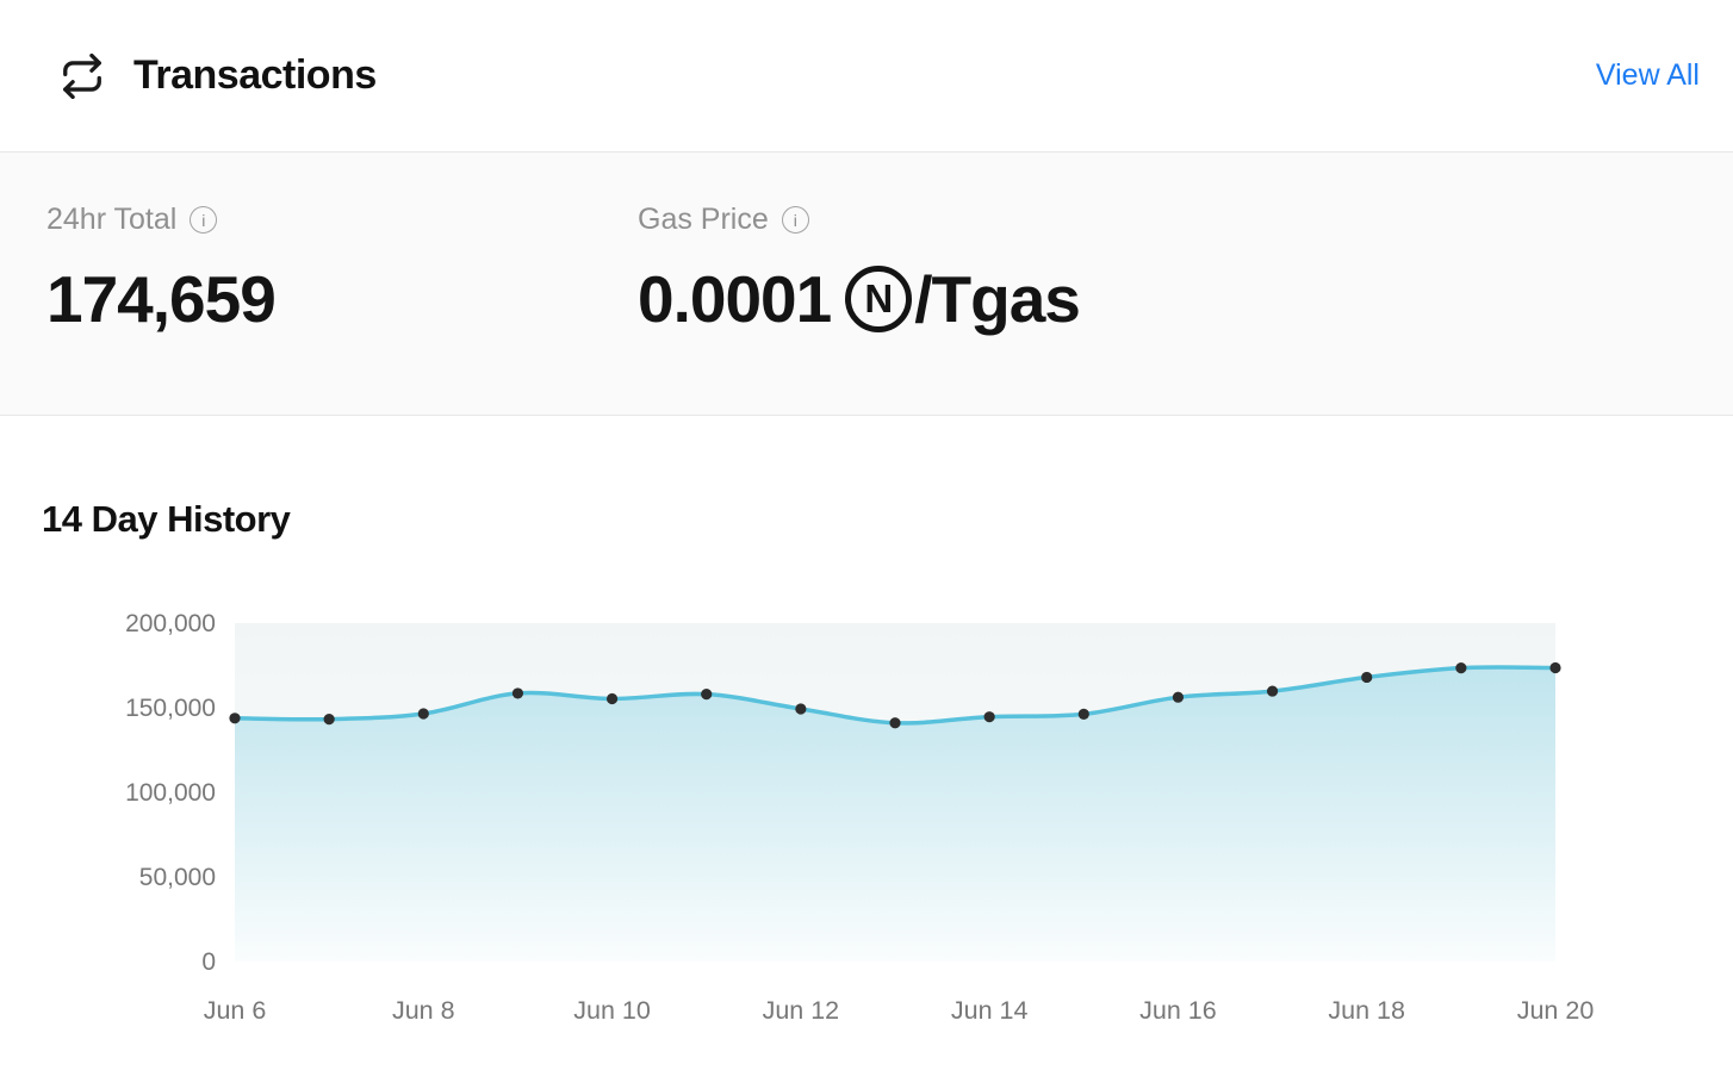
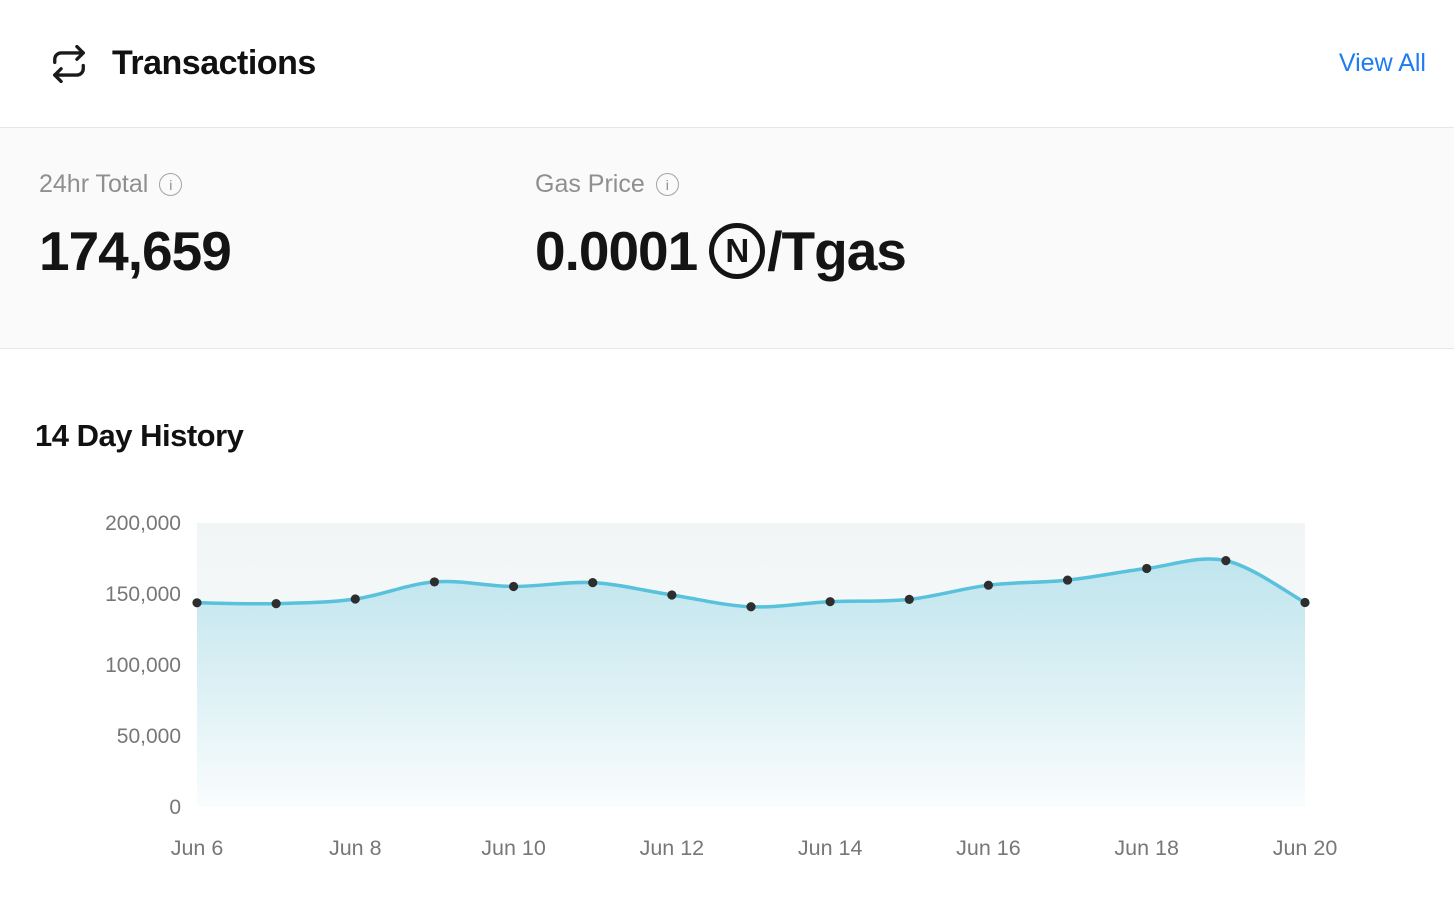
Jun 20: 174000 -> 144000
